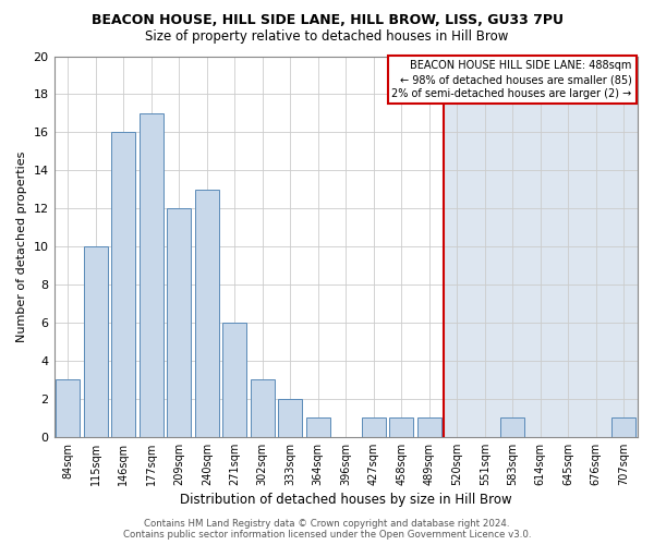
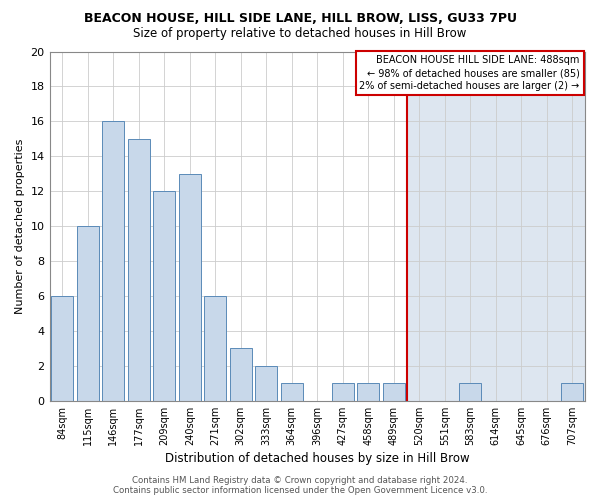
84sqm: 3 -> 6
177sqm: 17 -> 15
